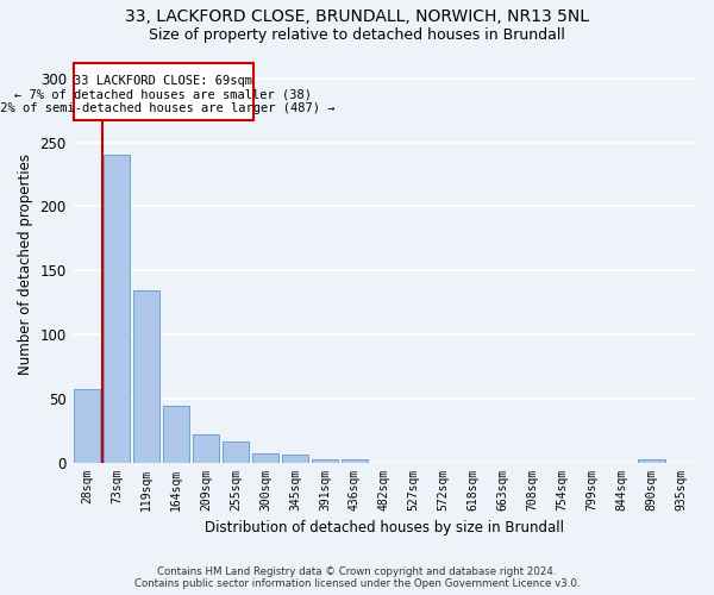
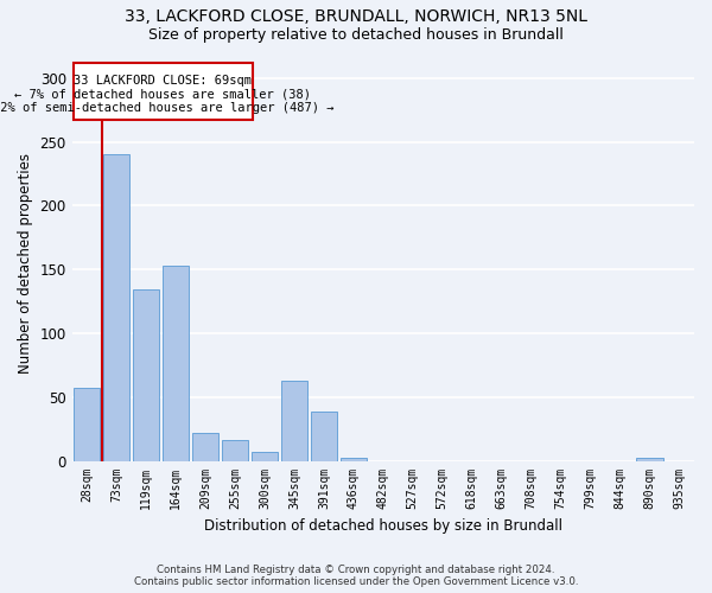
164sqm: 44 -> 153
345sqm: 6 -> 63
391sqm: 2 -> 39
